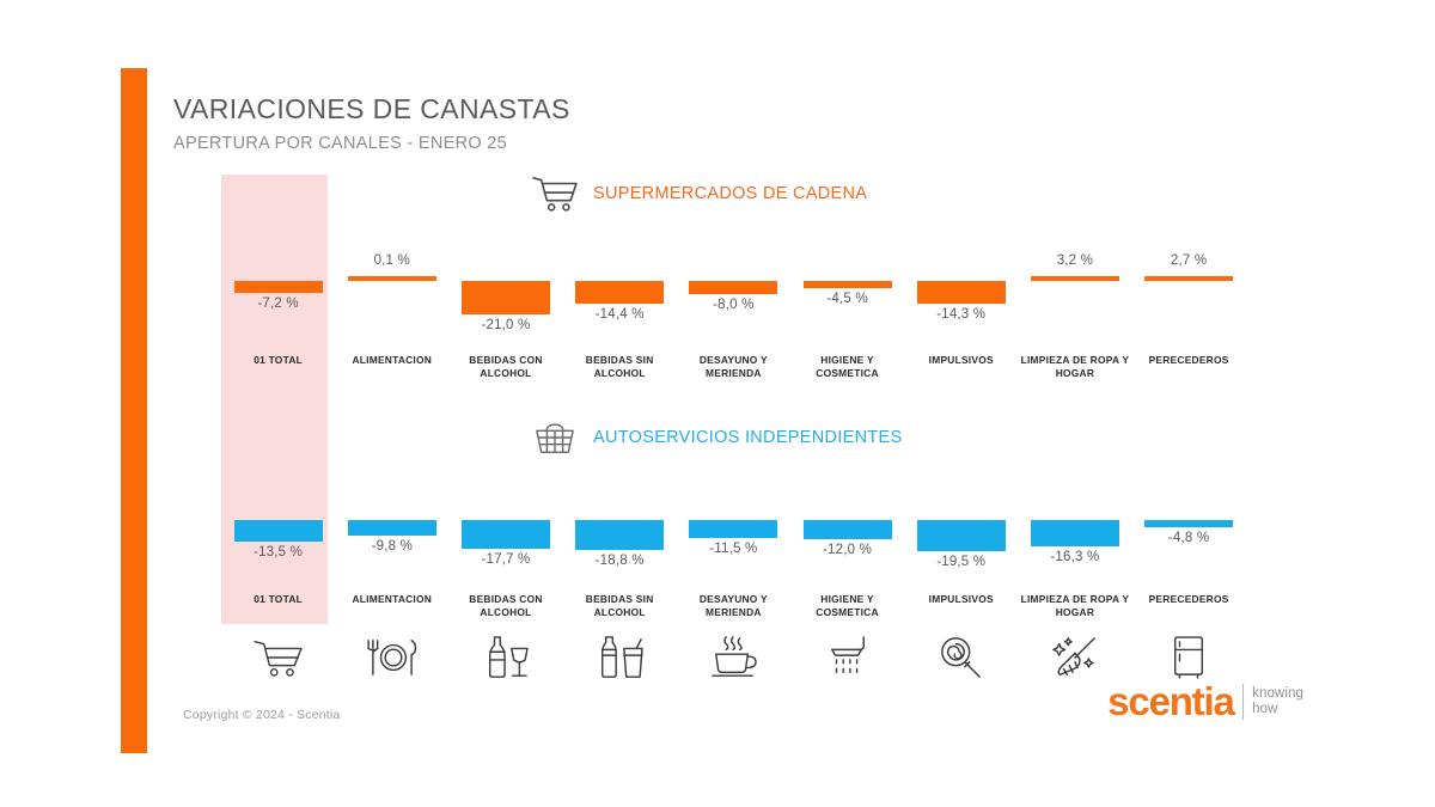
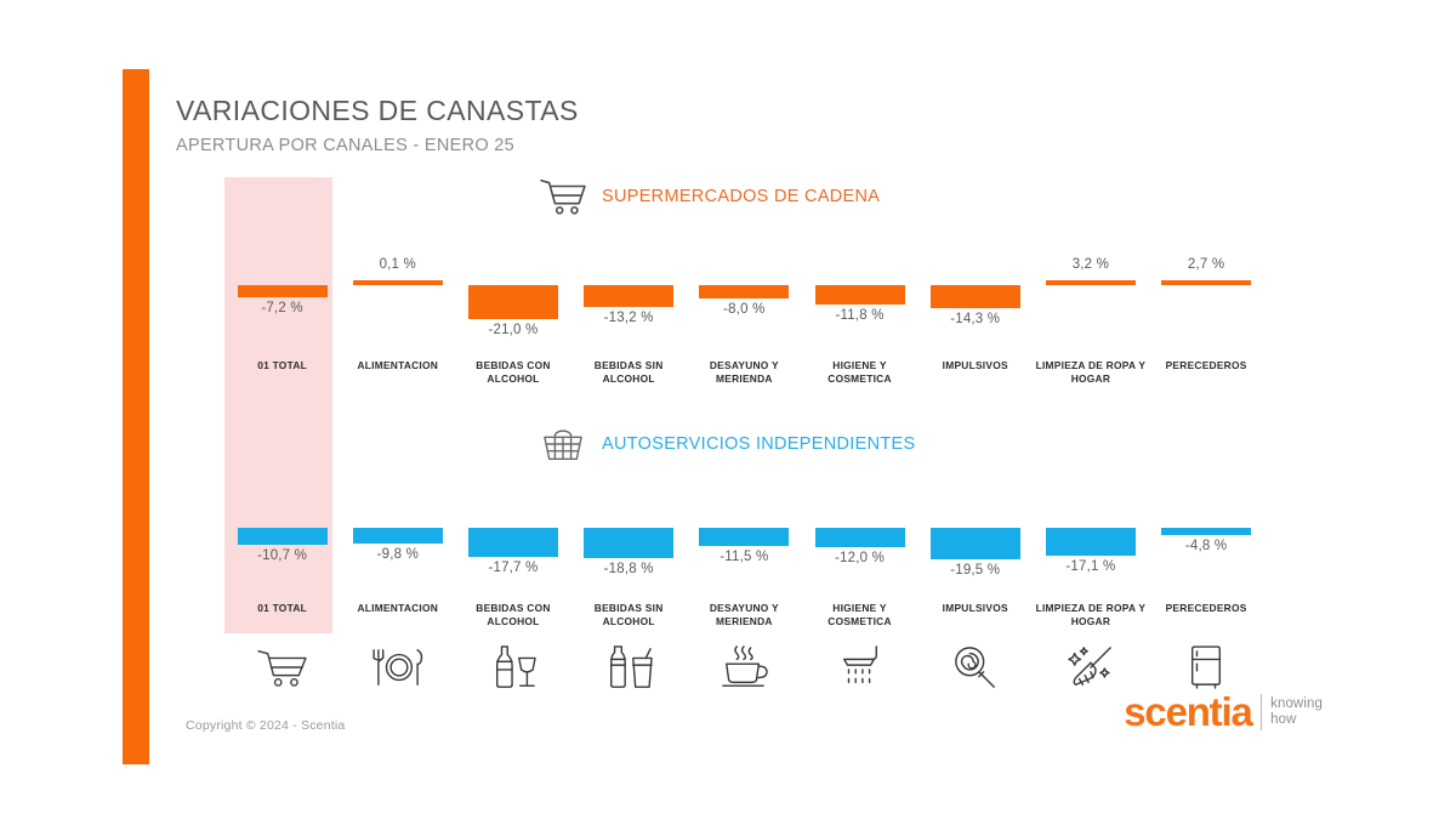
SUPERMERCADOS DE CADENA/BEBIDAS SIN ALCOHOL: -14,4 -> -13,2
SUPERMERCADOS DE CADENA/HIGIENE Y COSMETICA: -4,5 -> -11,8
AUTOSERVICIOS INDEPENDIENTES/01 TOTAL: -13,5 -> -10,7
AUTOSERVICIOS INDEPENDIENTES/LIMPIEZA DE ROPA Y HOGAR: -16,3 -> -17,1
